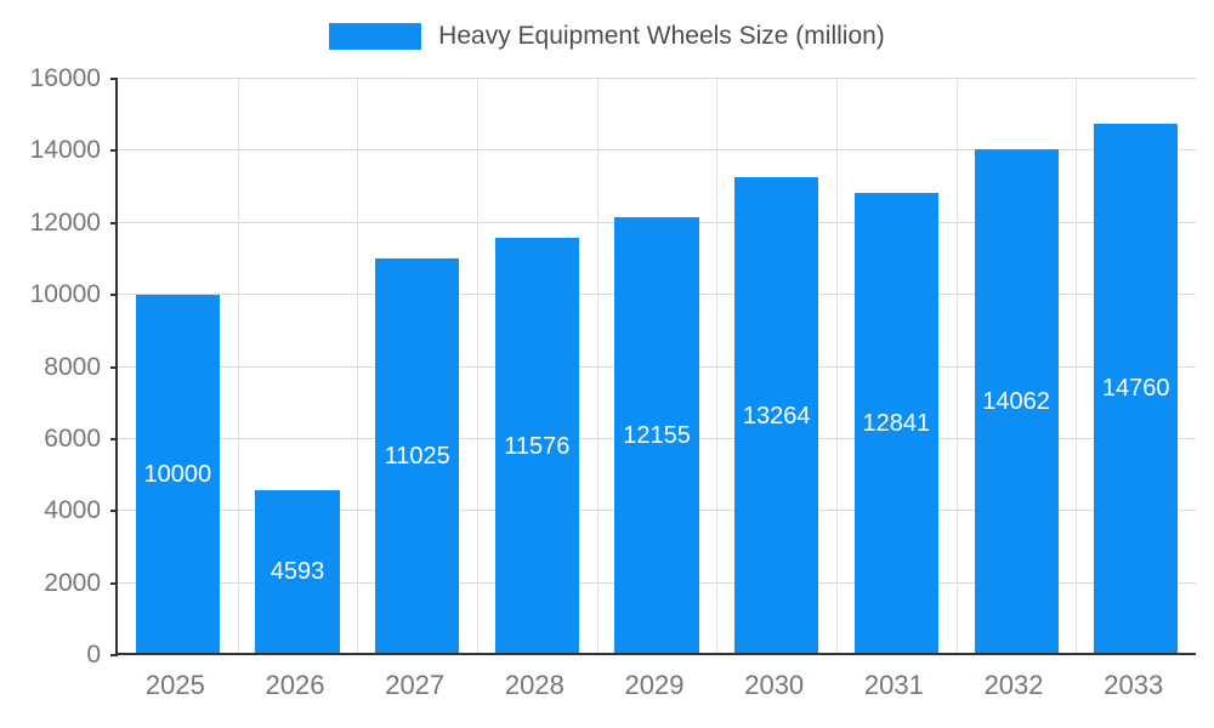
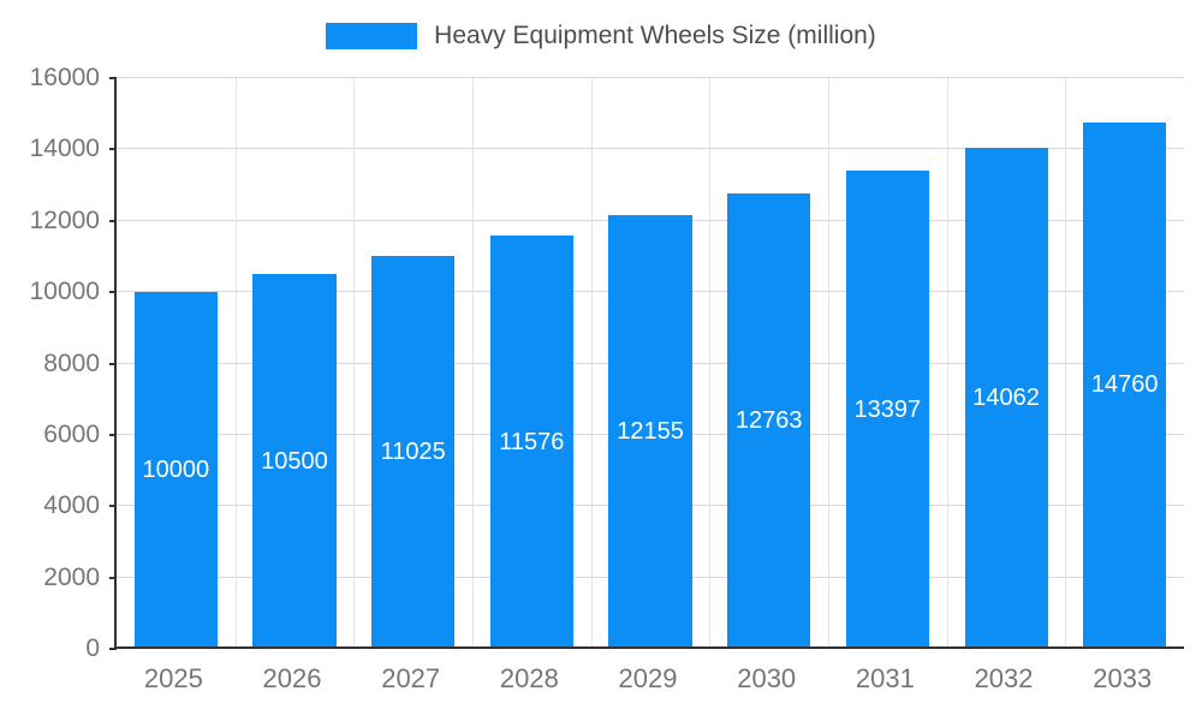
2026: 4593 -> 10500
2030: 13264 -> 12763
2031: 12841 -> 13397
